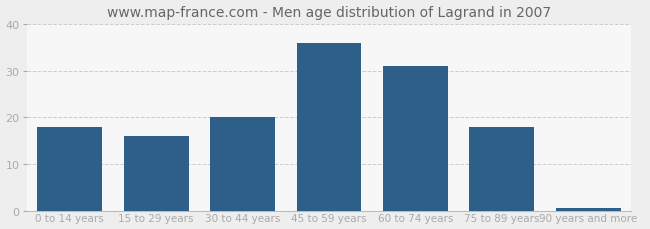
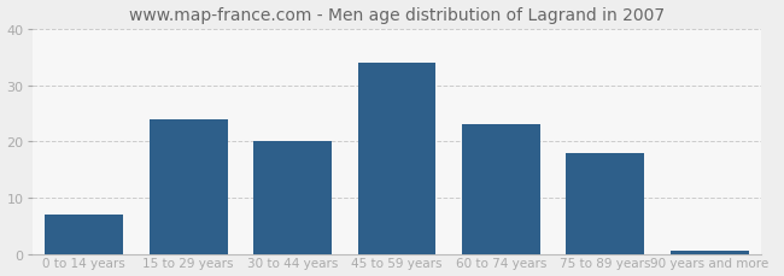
0 to 14 years: 18.0 -> 7.0
15 to 29 years: 16.0 -> 24.0
45 to 59 years: 36.0 -> 34.0
60 to 74 years: 31.0 -> 23.0
